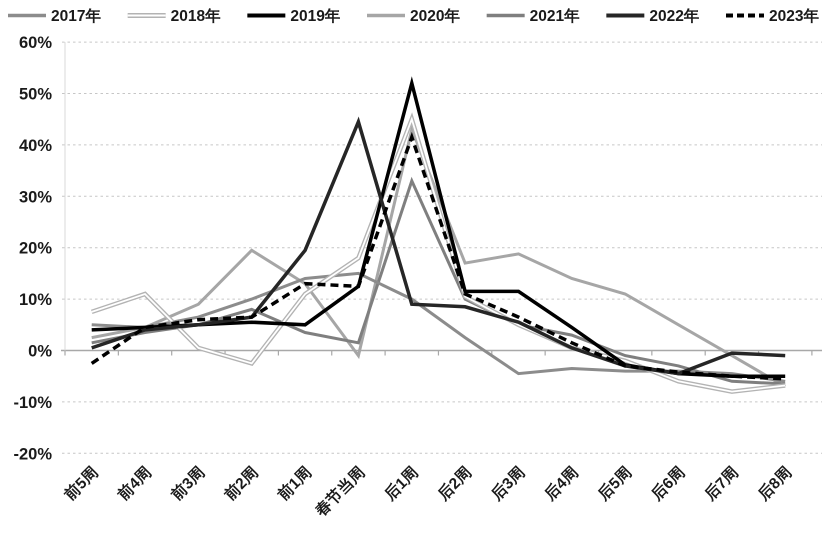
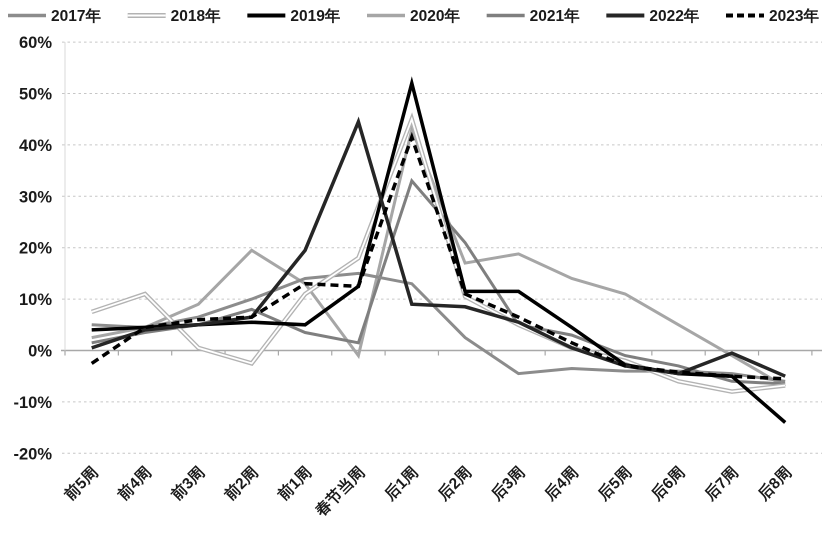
2017年/后1周: 10% -> 13%
2021年/后2周: 10% -> 21%
2019年/后8周: -5% -> -14%
2022年/后8周: -1% -> -5%
